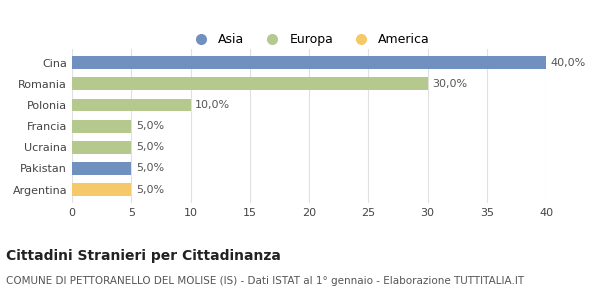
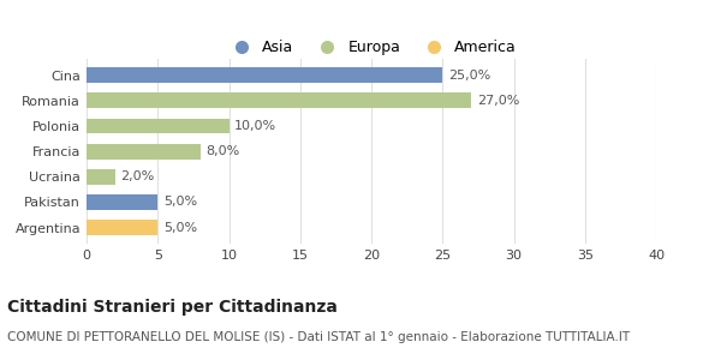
Cina: 40,0% -> 25,0%
Romania: 30,0% -> 27,0%
Francia: 5,0% -> 8,0%
Ucraina: 5,0% -> 2,0%
